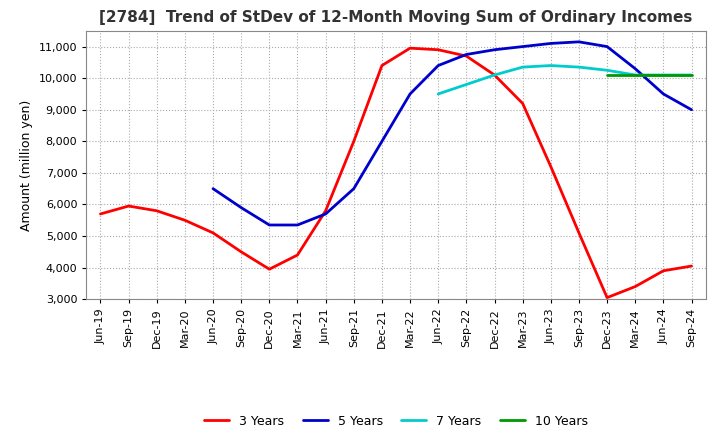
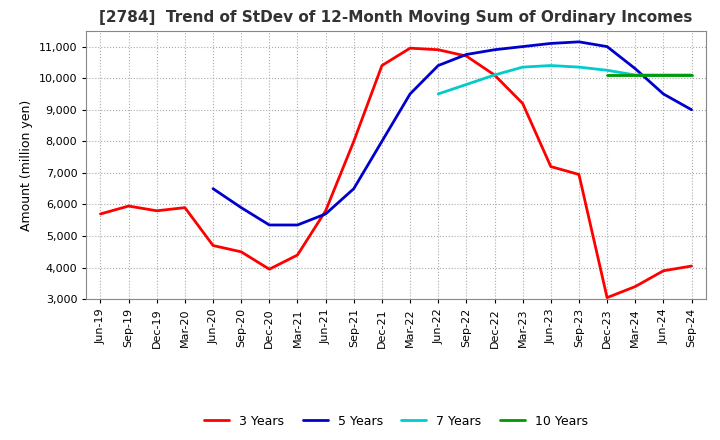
3 Years/Mar-20: 5,500 -> 5,900
3 Years/Jun-20: 5,100 -> 4,700
3 Years/Sep-23: 5,100 -> 6,950
